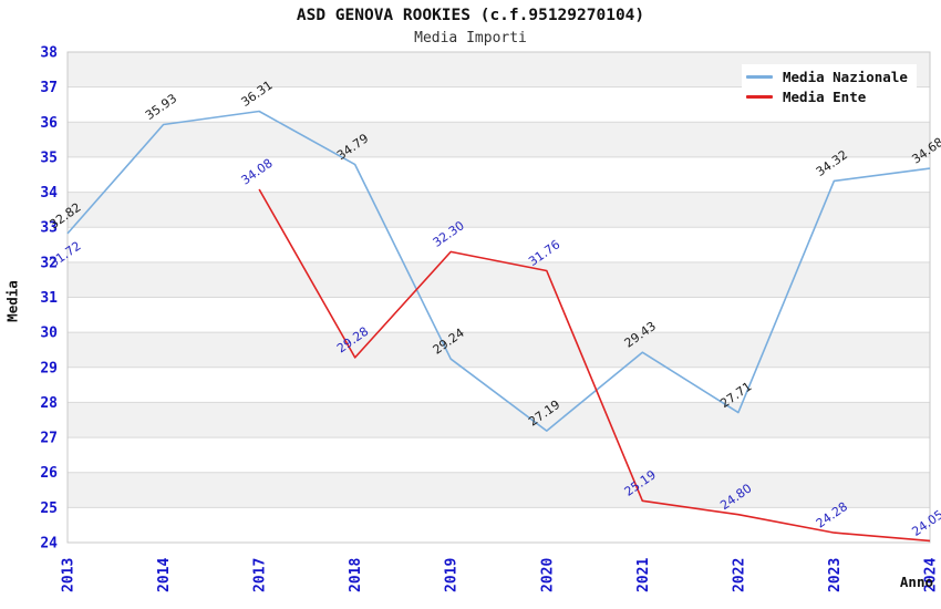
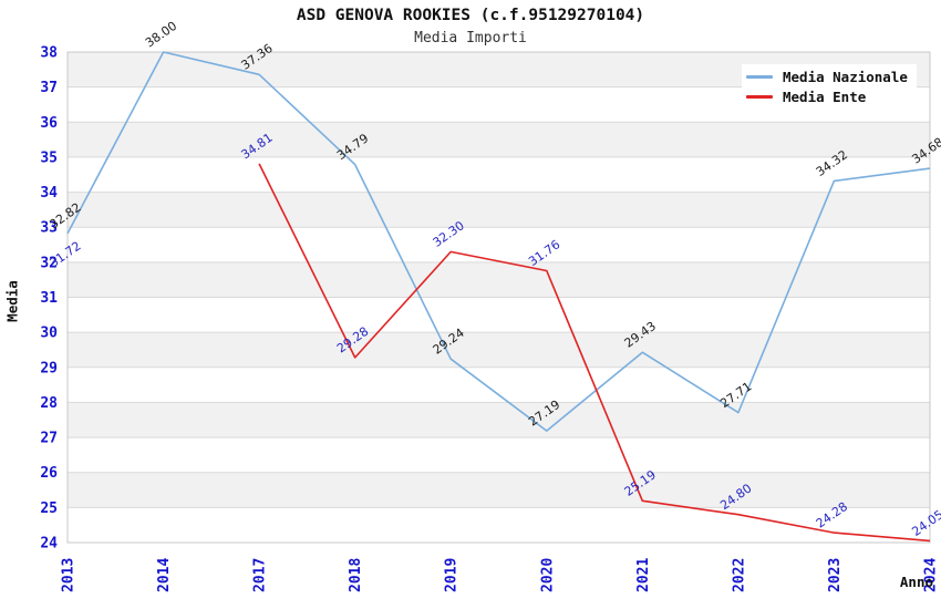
Media Nazionale/2014: 35.93 -> 38.00
Media Nazionale/2017: 36.31 -> 37.36
Media Ente/2017: 34.08 -> 34.81
